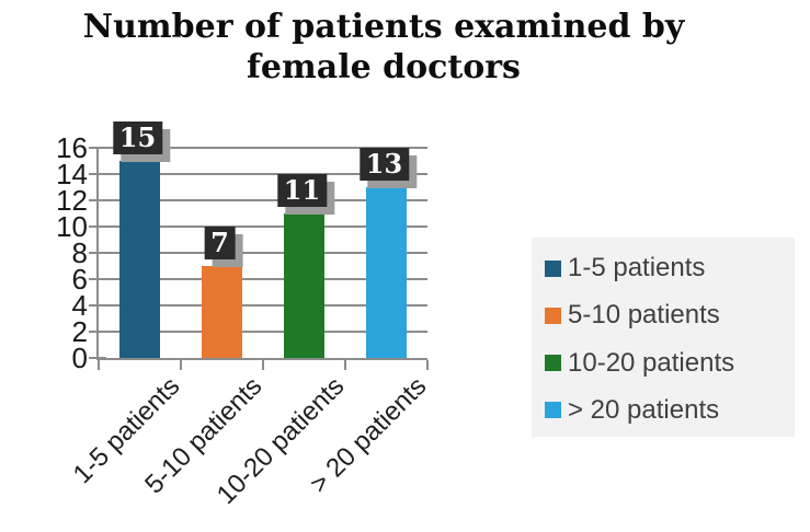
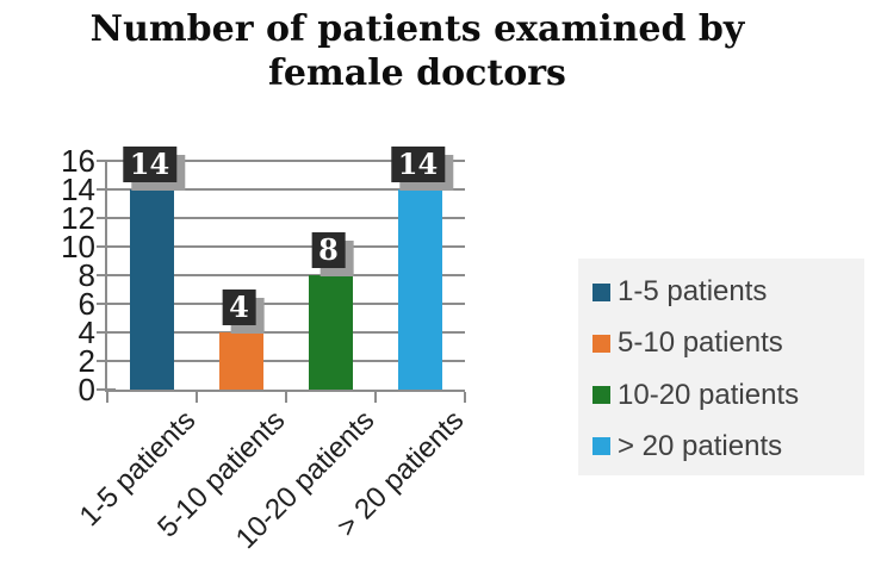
1-5 patients: 15 -> 14
5-10 patients: 7 -> 4
10-20 patients: 11 -> 8
> 20 patients: 13 -> 14
